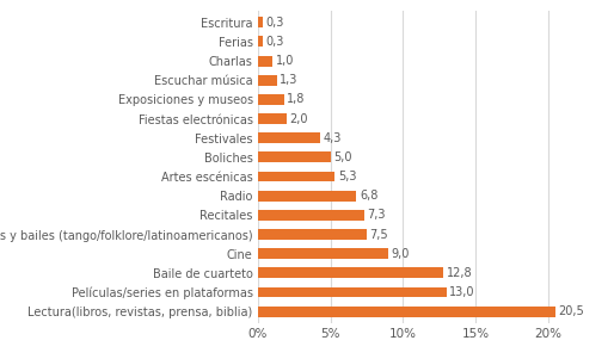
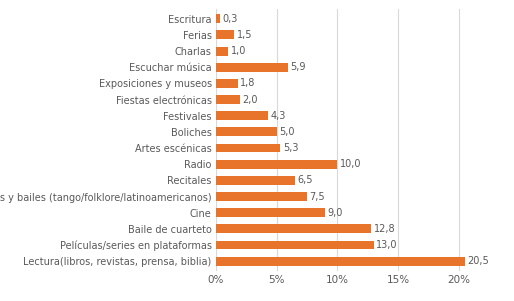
Ferias: 0,3 -> 1,5
Escuchar música: 1,3 -> 5,9
Radio: 6,8 -> 10,0
Recitales: 7,3 -> 6,5
